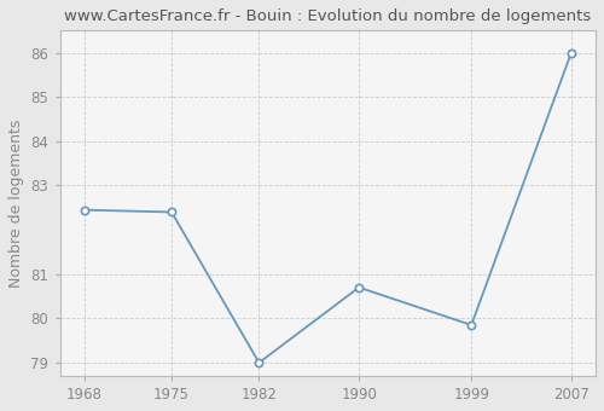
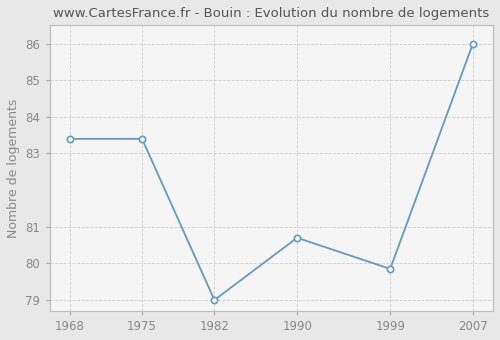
1968: 82.45 -> 83.40
1975: 82.40 -> 83.40
